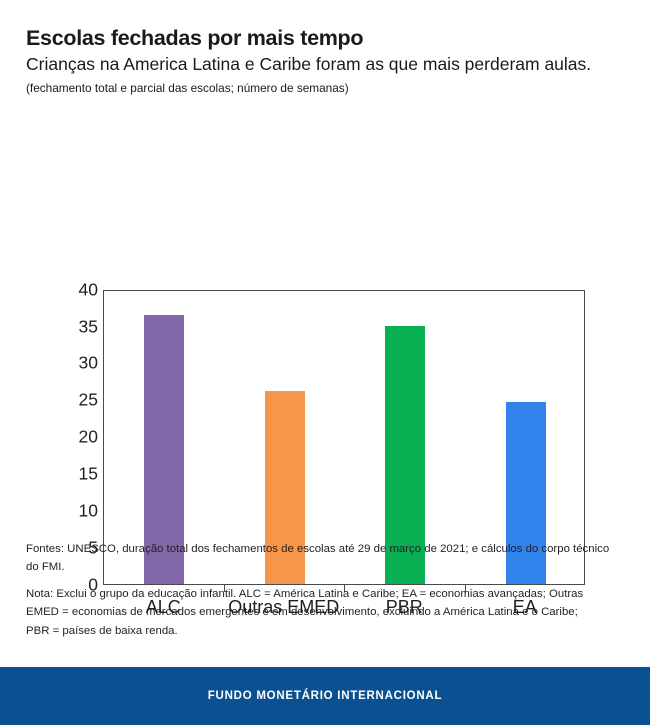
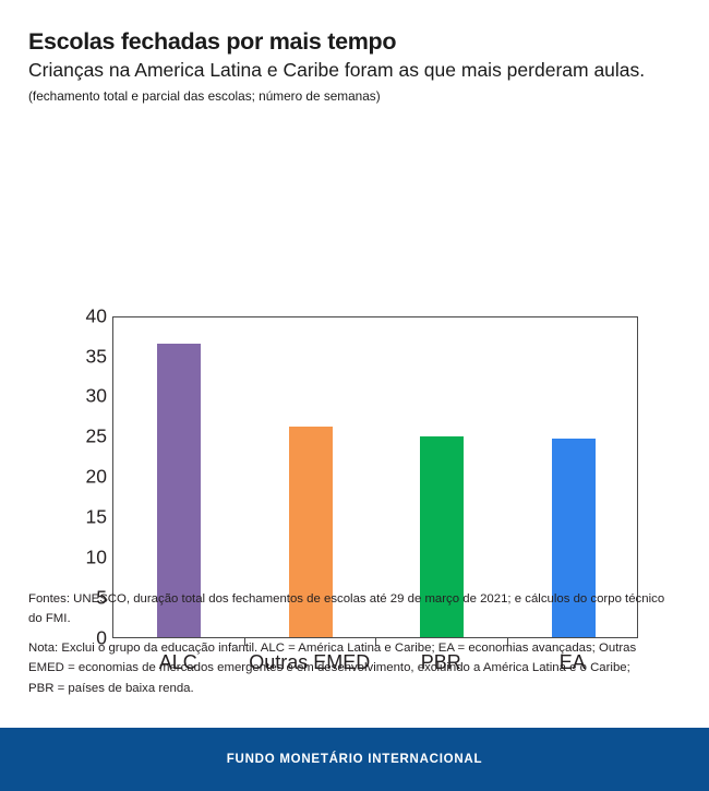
PBR: 35 -> 25
